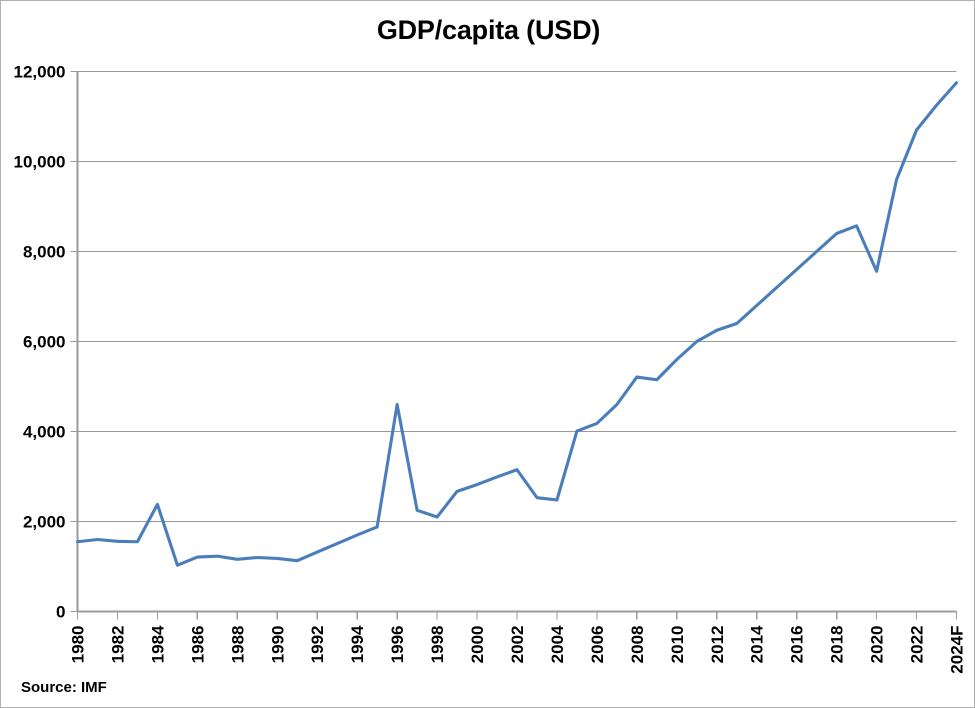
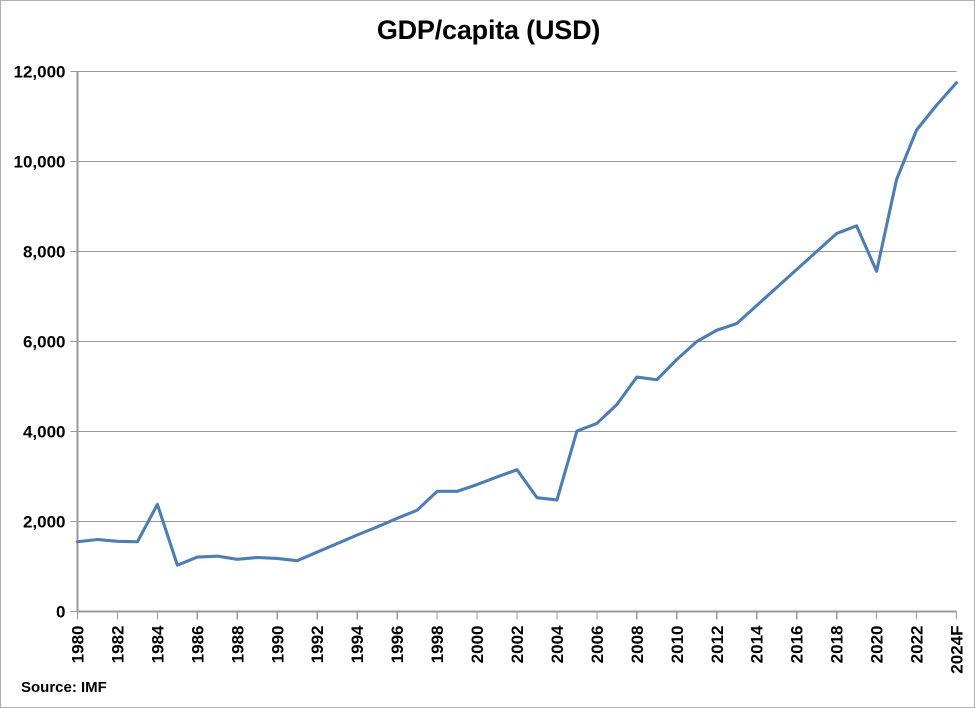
1996: 4600 -> 2100
1998: 2100 -> 2700
